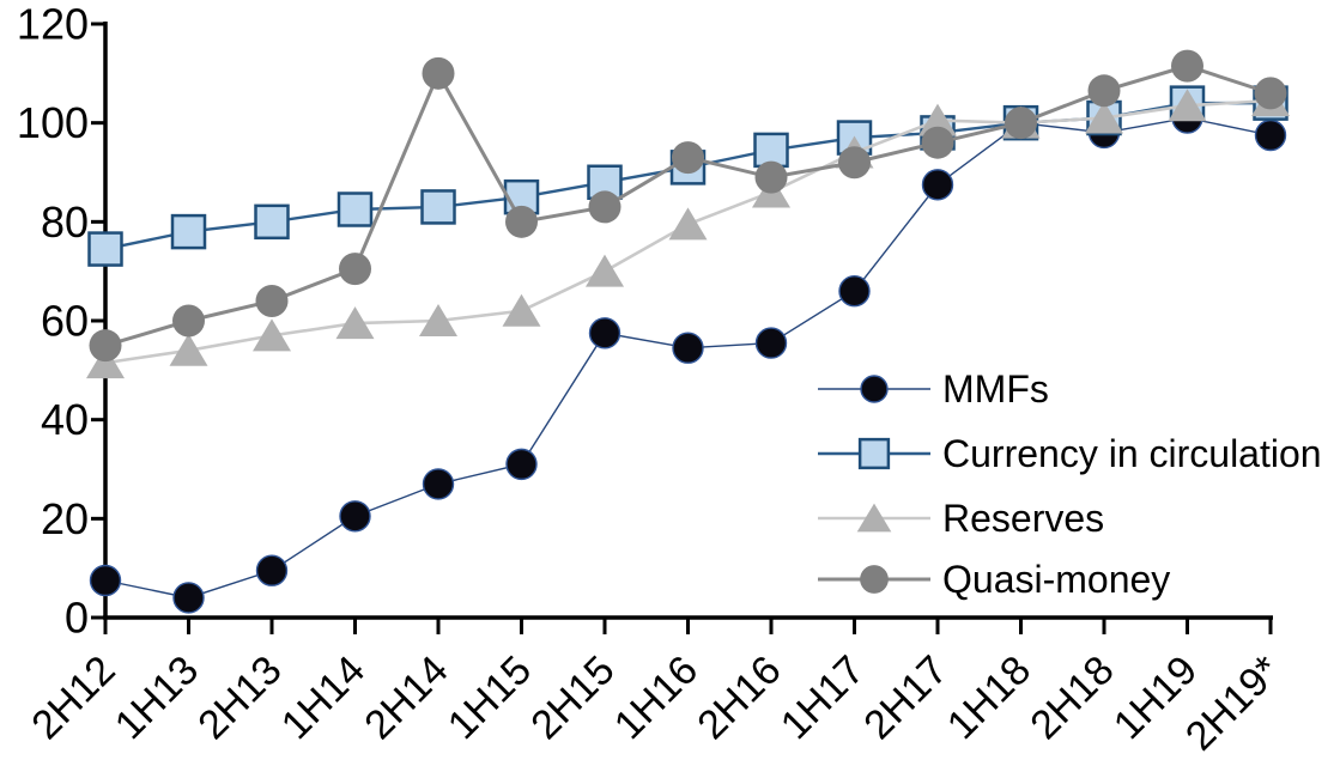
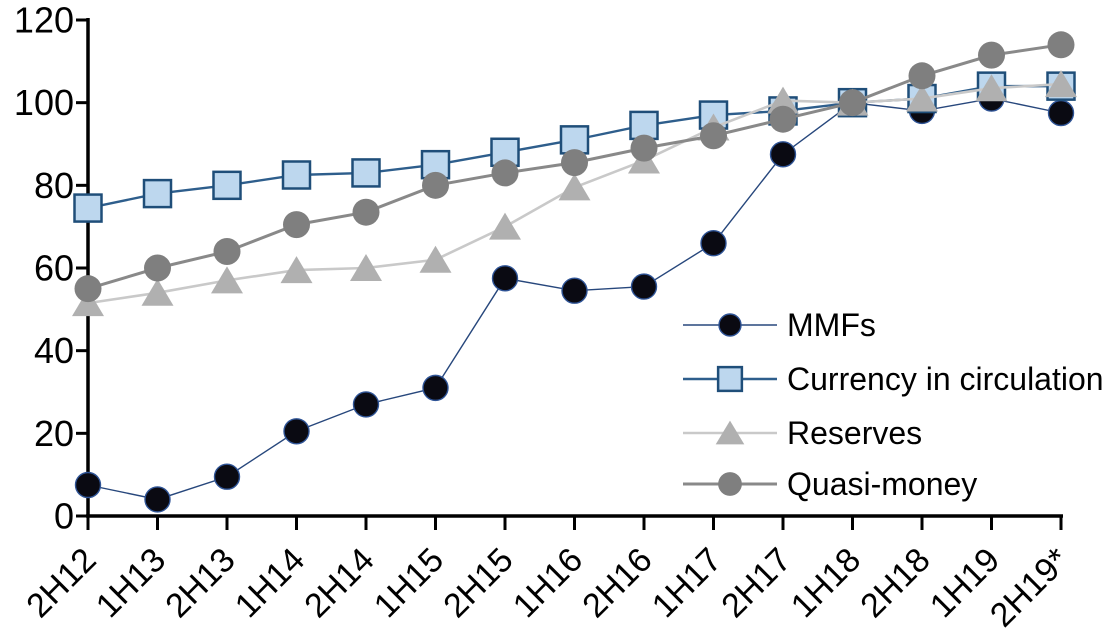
Quasi-money/2H14: 110 -> 74
Quasi-money/1H16: 93 -> 86
Quasi-money/2H19*: 106 -> 114
